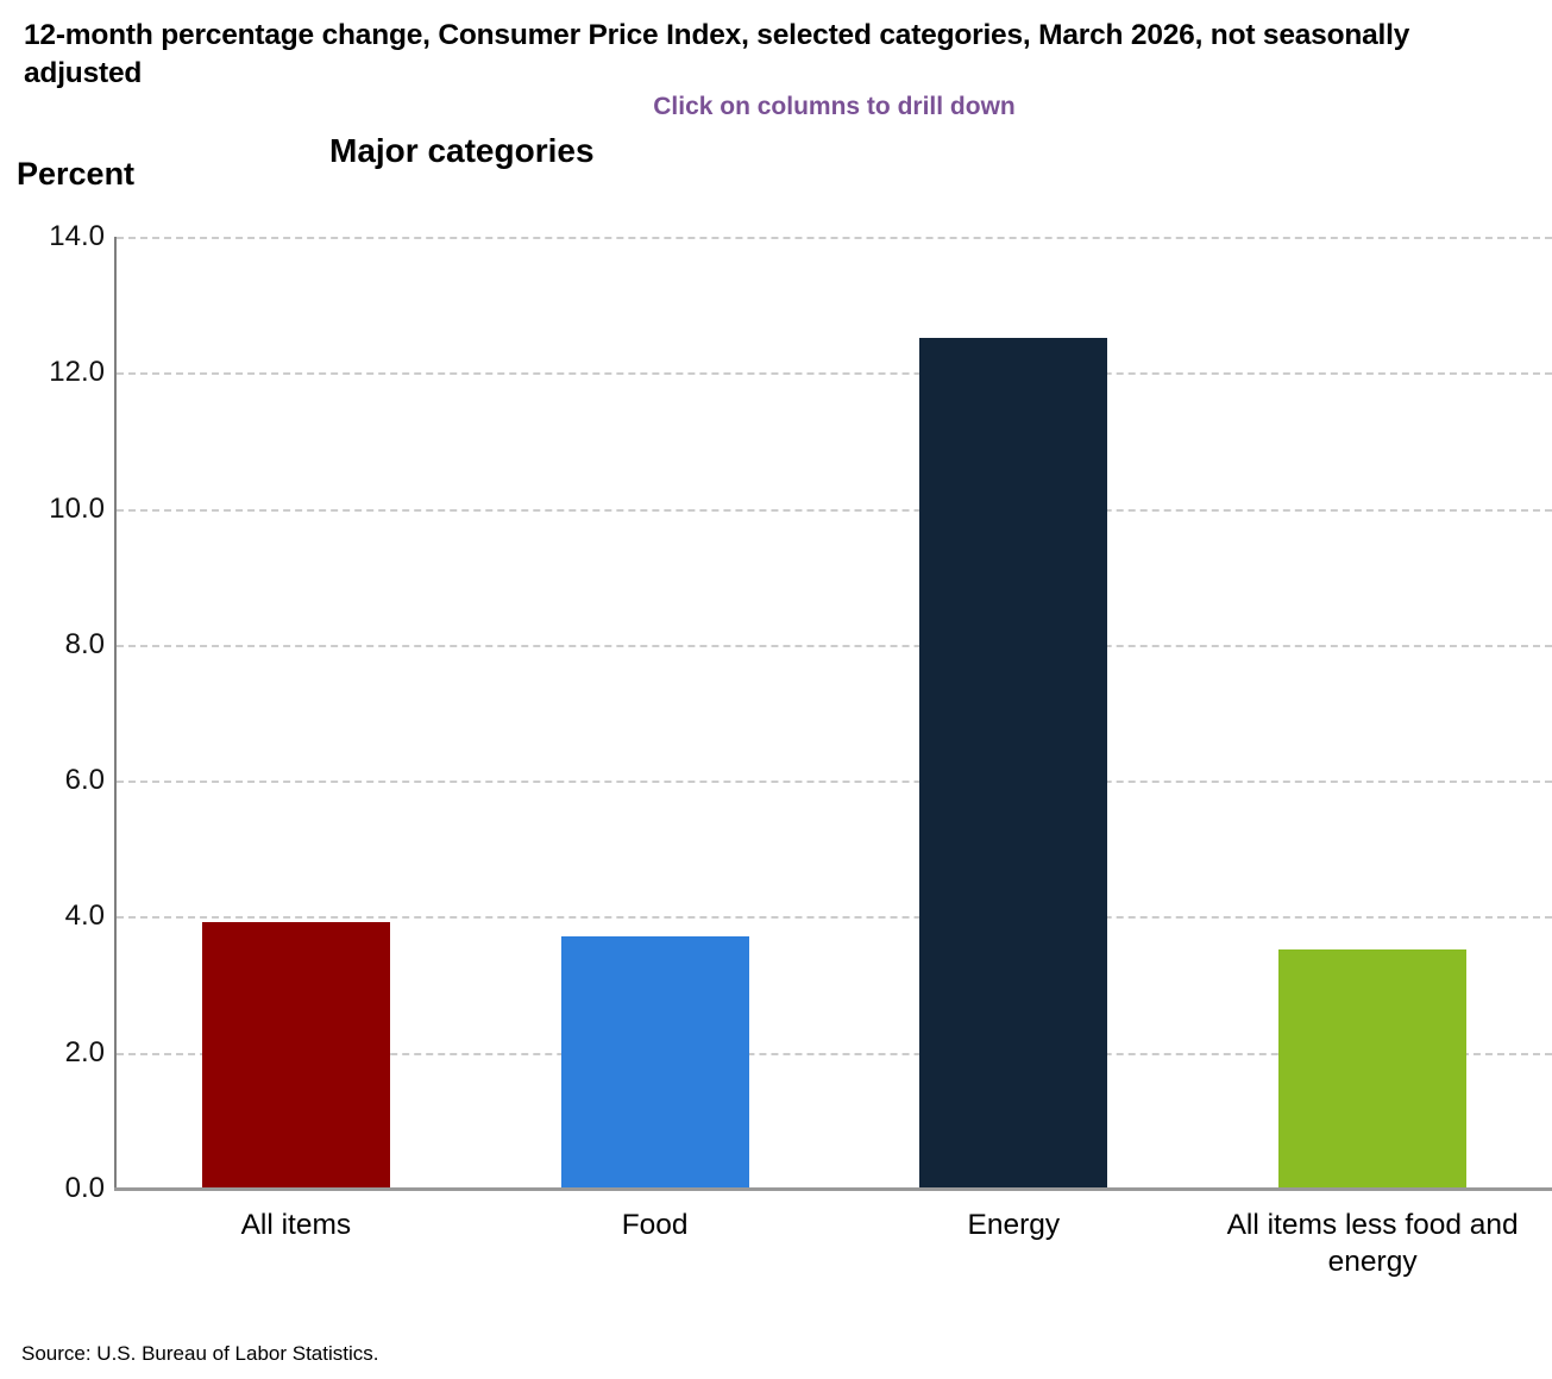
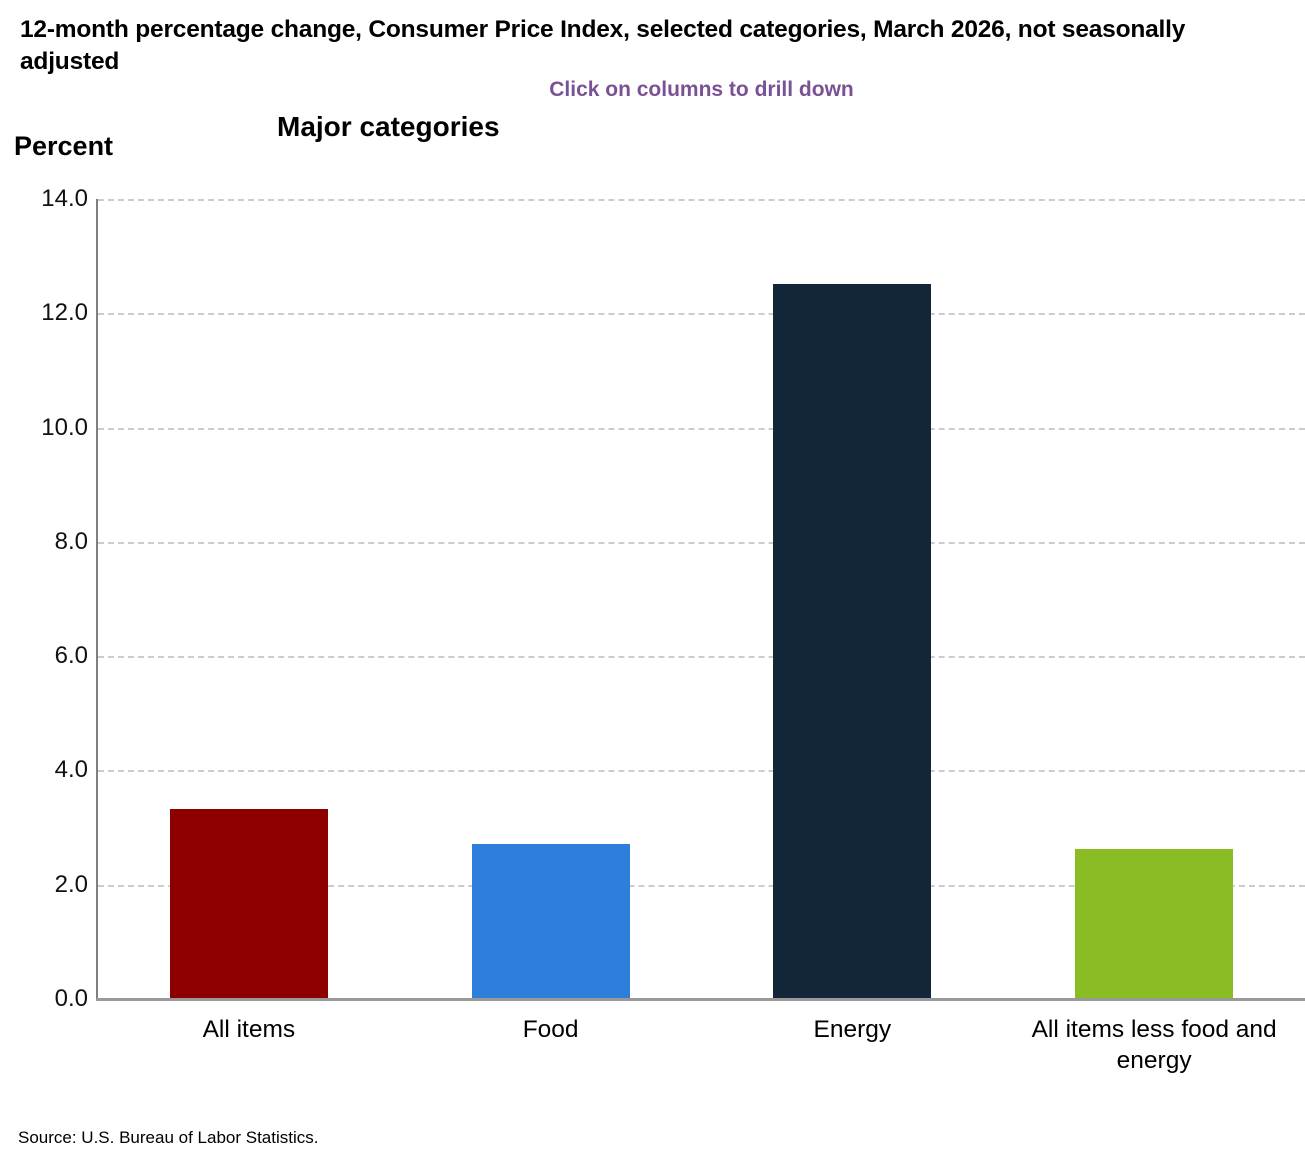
All items: 3.9 -> 3.3
Food: 3.7 -> 2.7
All items less food and energy: 3.5 -> 2.6
